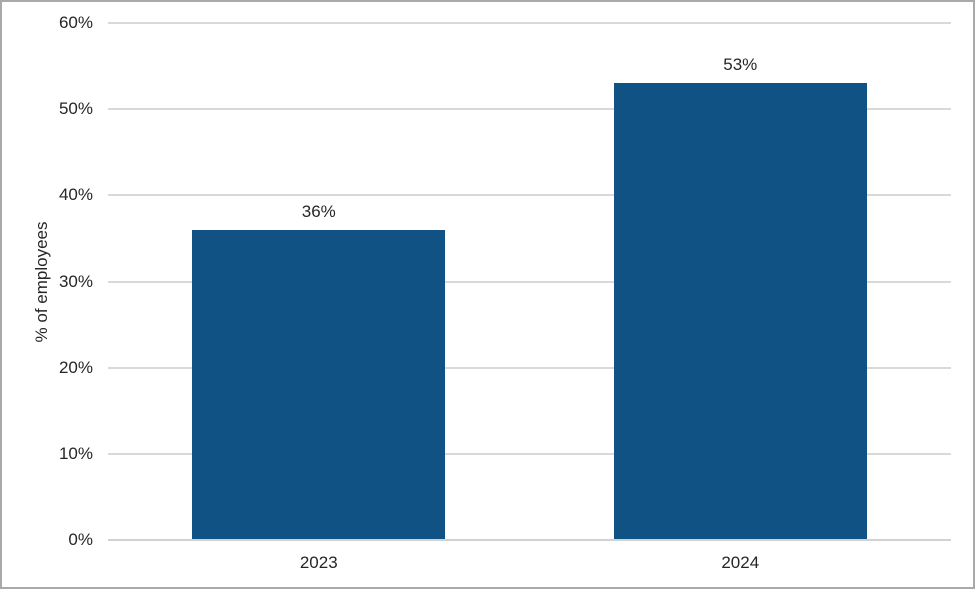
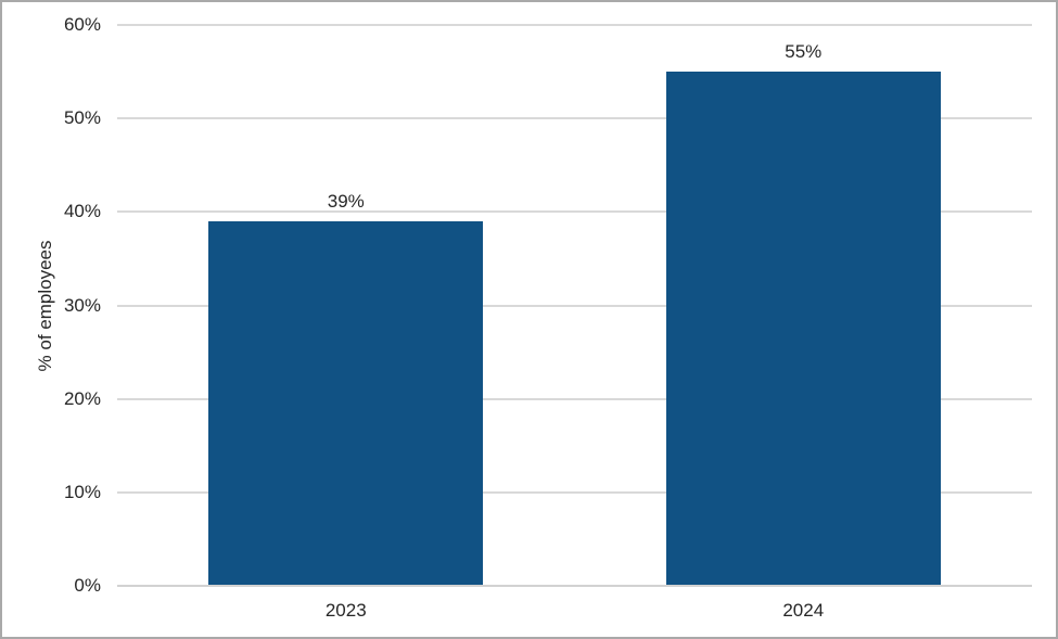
2023: 36% -> 39%
2024: 53% -> 55%
